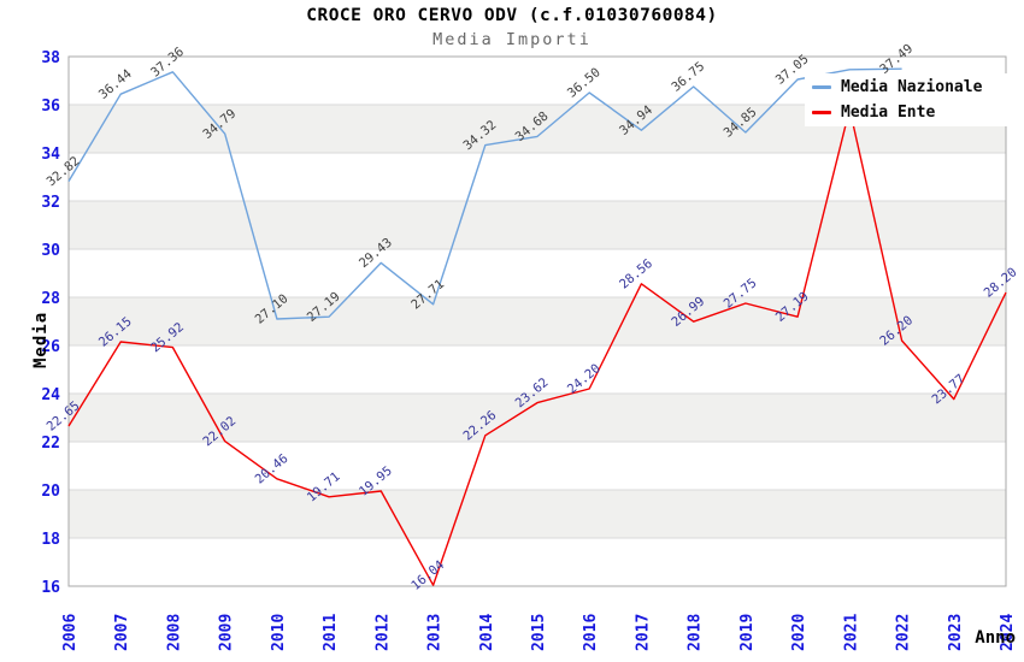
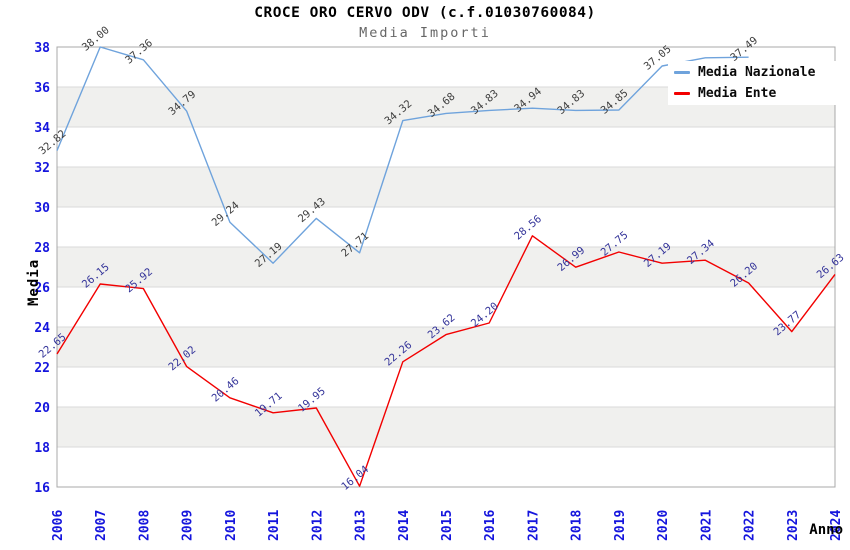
Media Nazionale/2007: 36.44 -> 38.00
Media Nazionale/2010: 27.10 -> 29.24
Media Nazionale/2016: 36.50 -> 34.83
Media Nazionale/2018: 36.75 -> 34.83
Media Ente/2021: 35.82 -> 27.34
Media Ente/2024: 28.20 -> 26.63
